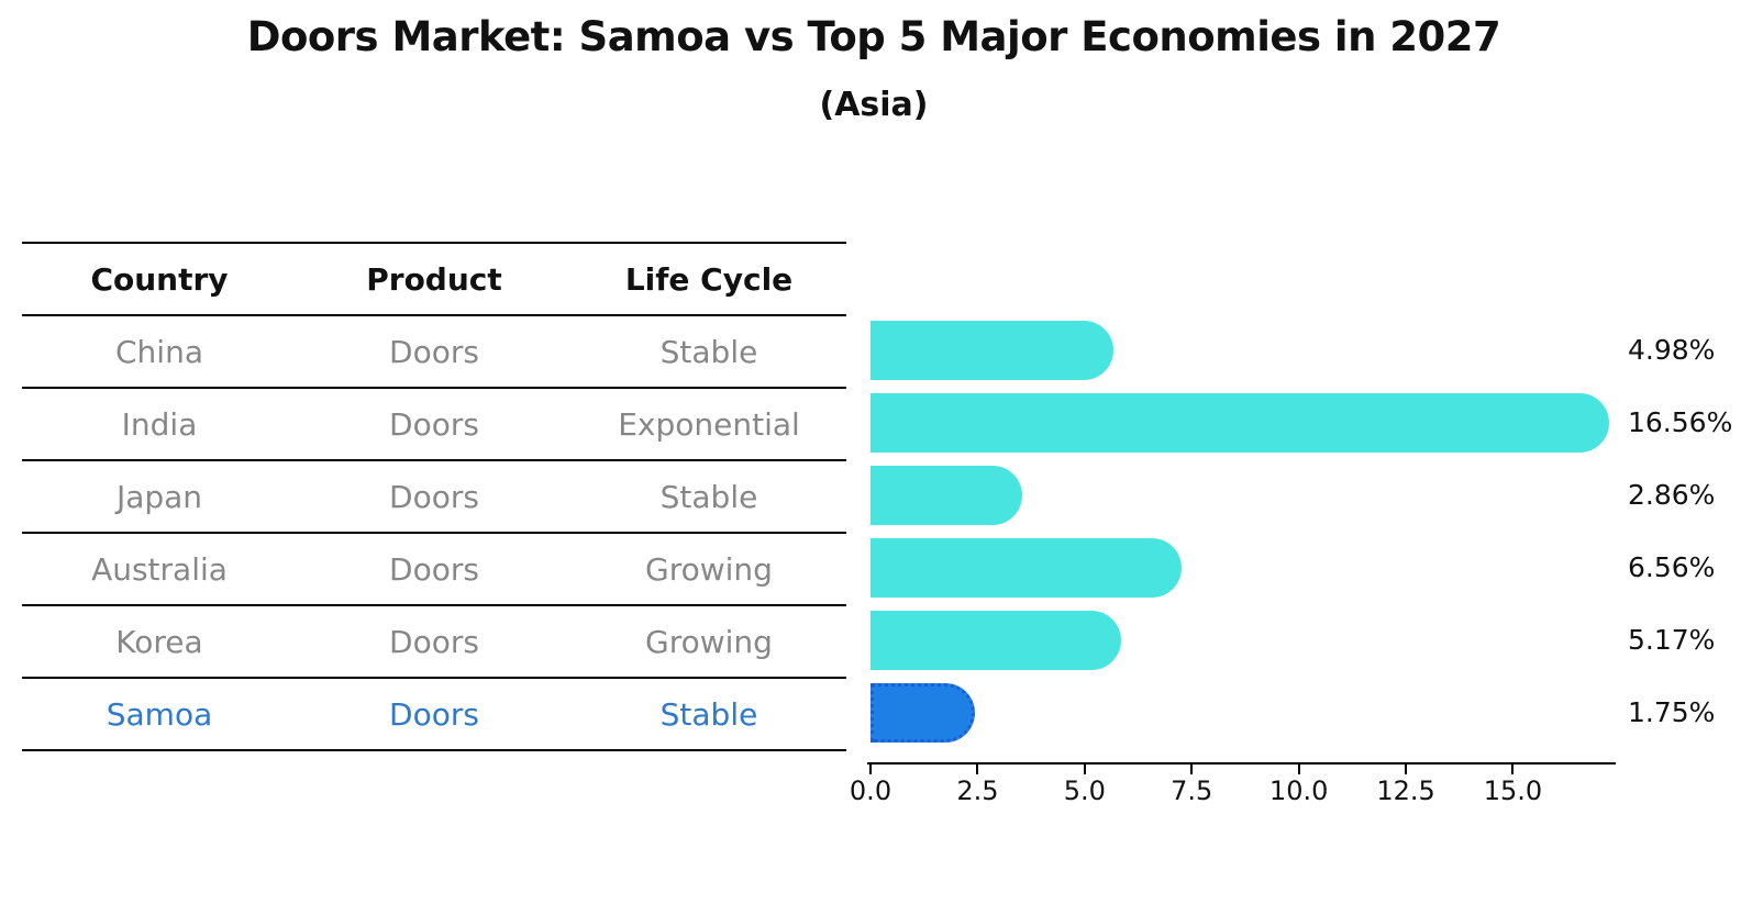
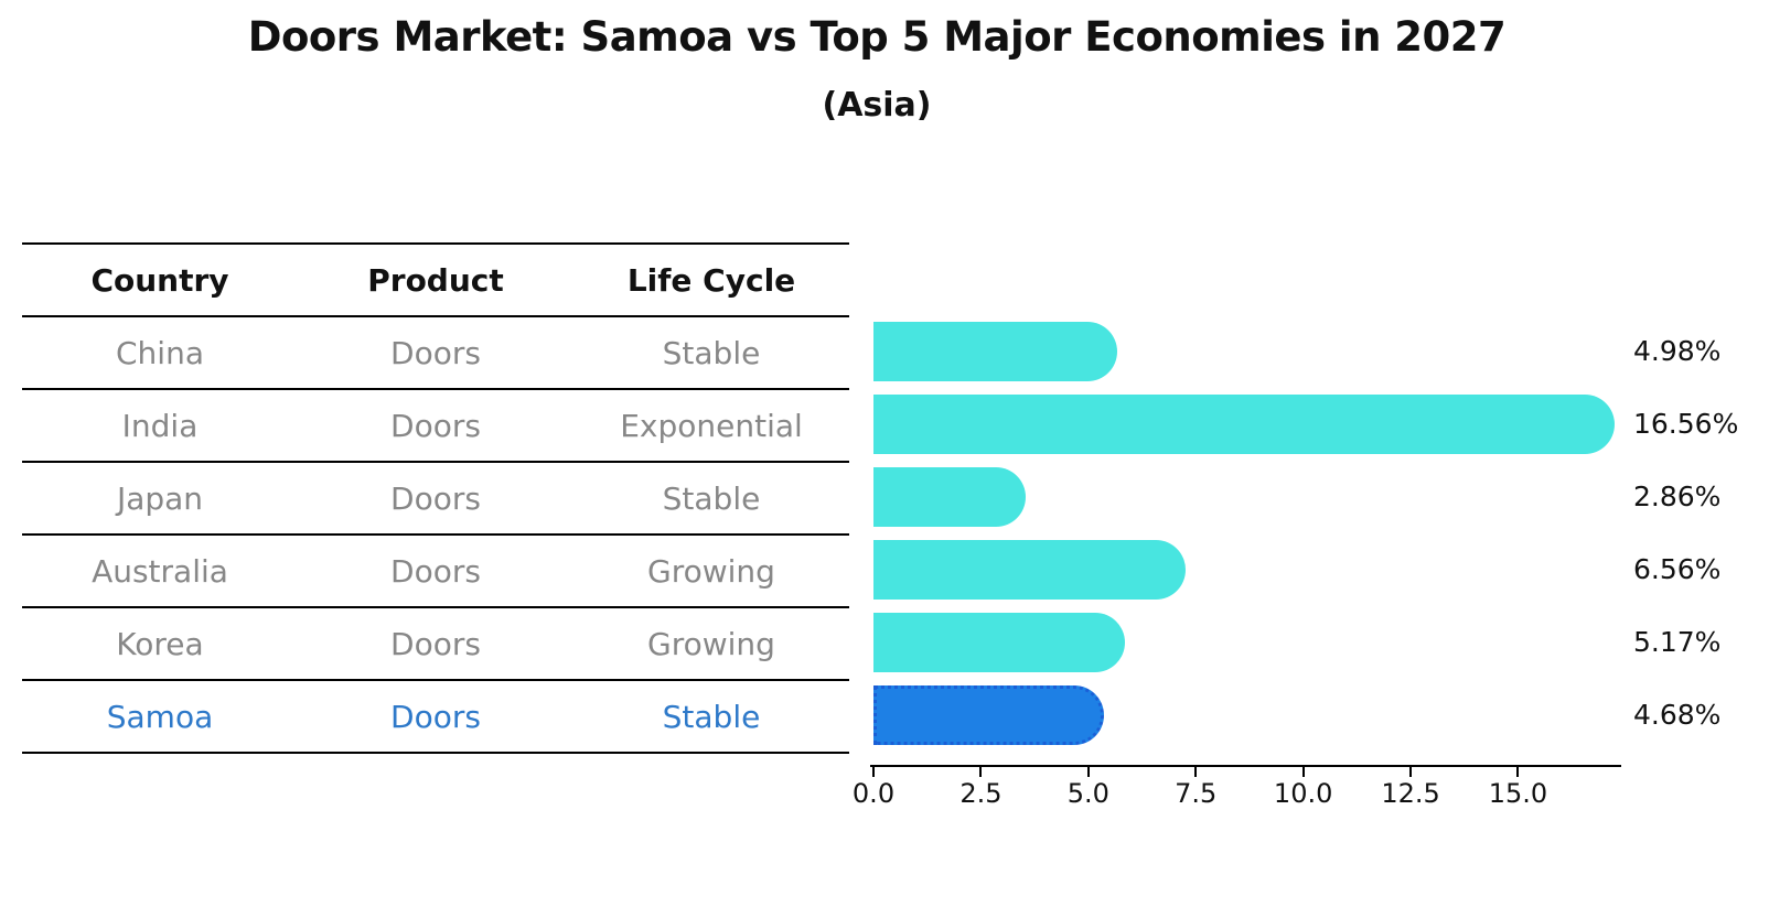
Samoa: 1.75% -> 4.68%
